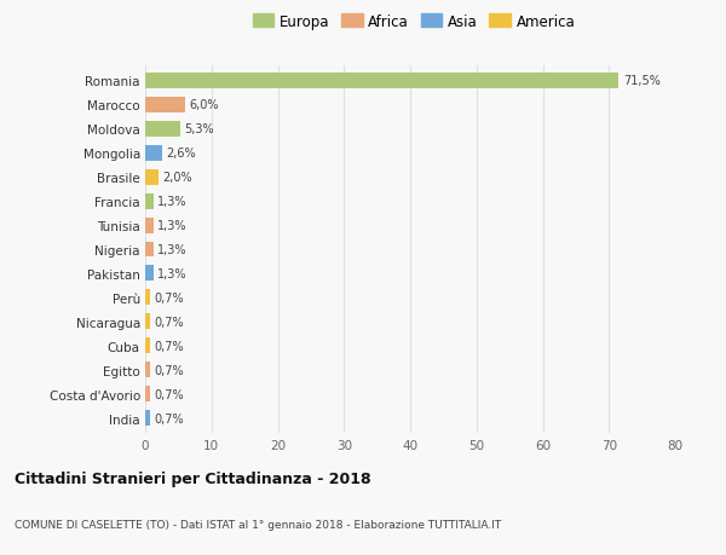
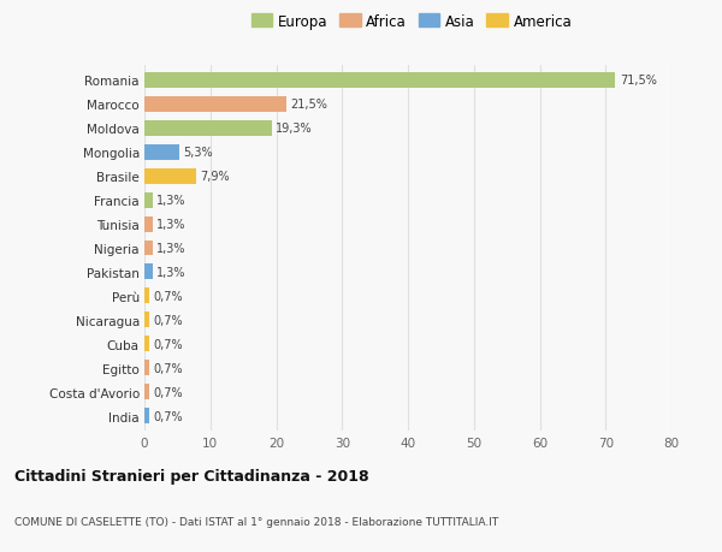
Marocco: 6,0% -> 21,5%
Moldova: 5,3% -> 19,3%
Mongolia: 2,6% -> 5,3%
Brasile: 2,0% -> 7,9%
